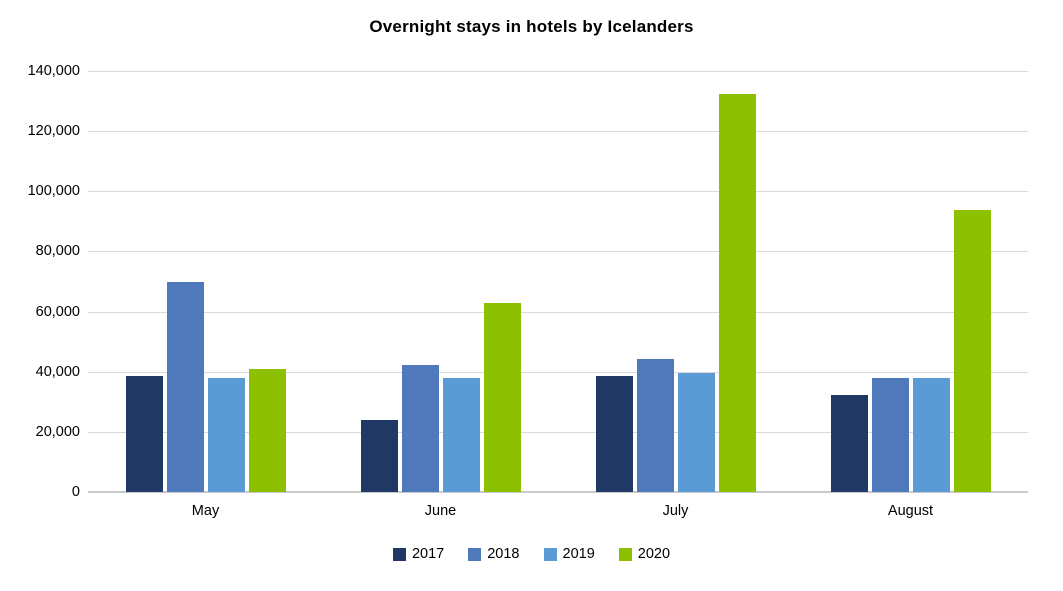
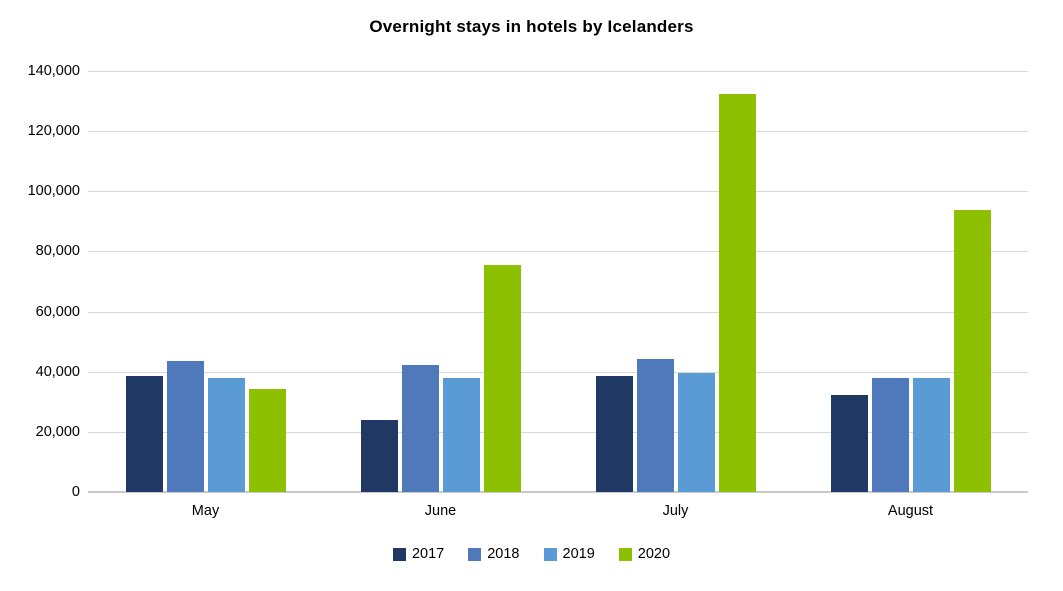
2018/May: 70000 -> 44000
2020/May: 41000 -> 34000
2020/June: 63000 -> 76000
